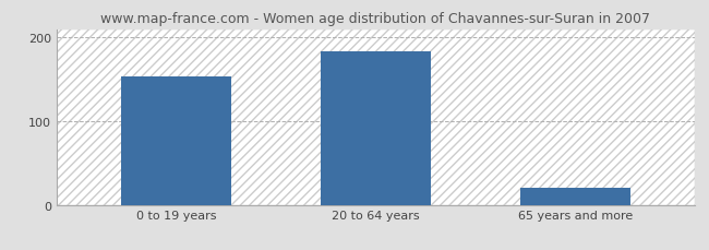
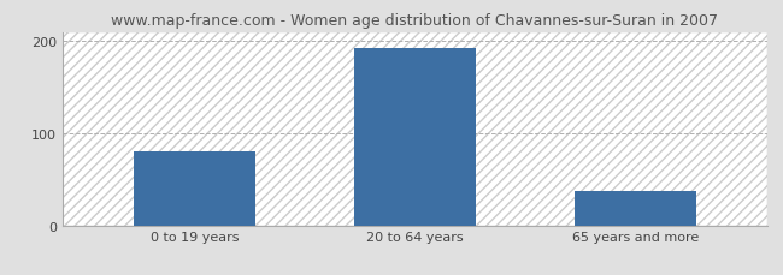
0 to 19 years: 154 -> 80
20 to 64 years: 184 -> 193
65 years and more: 20 -> 37
